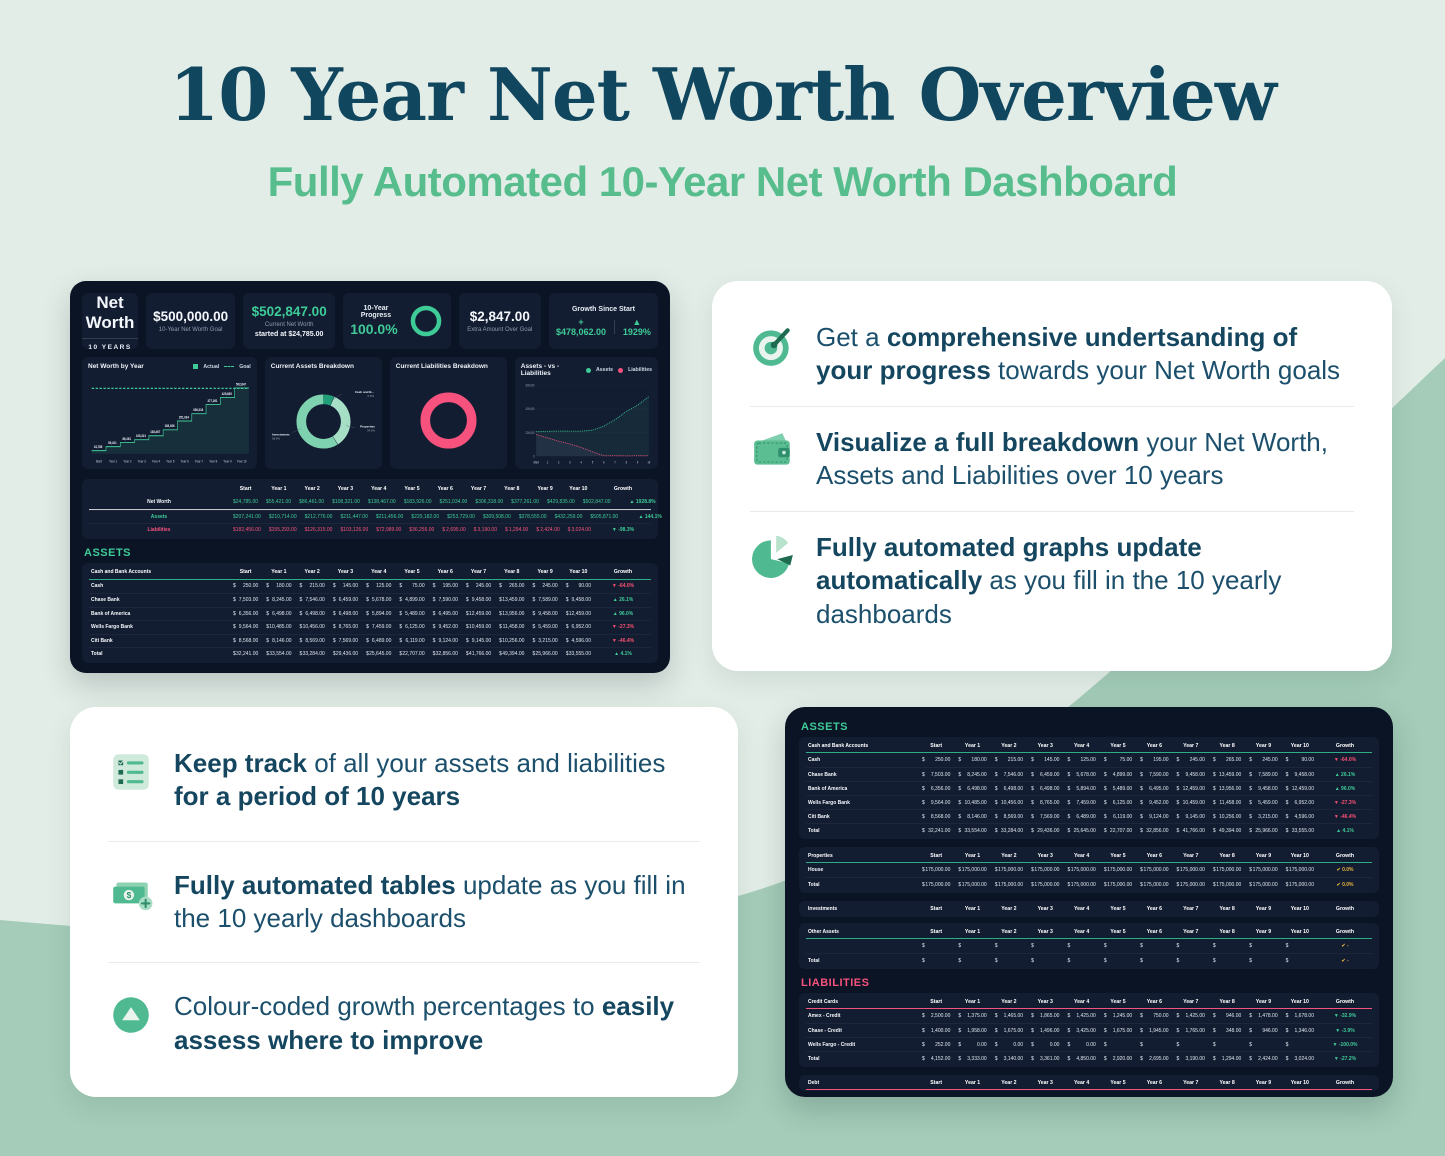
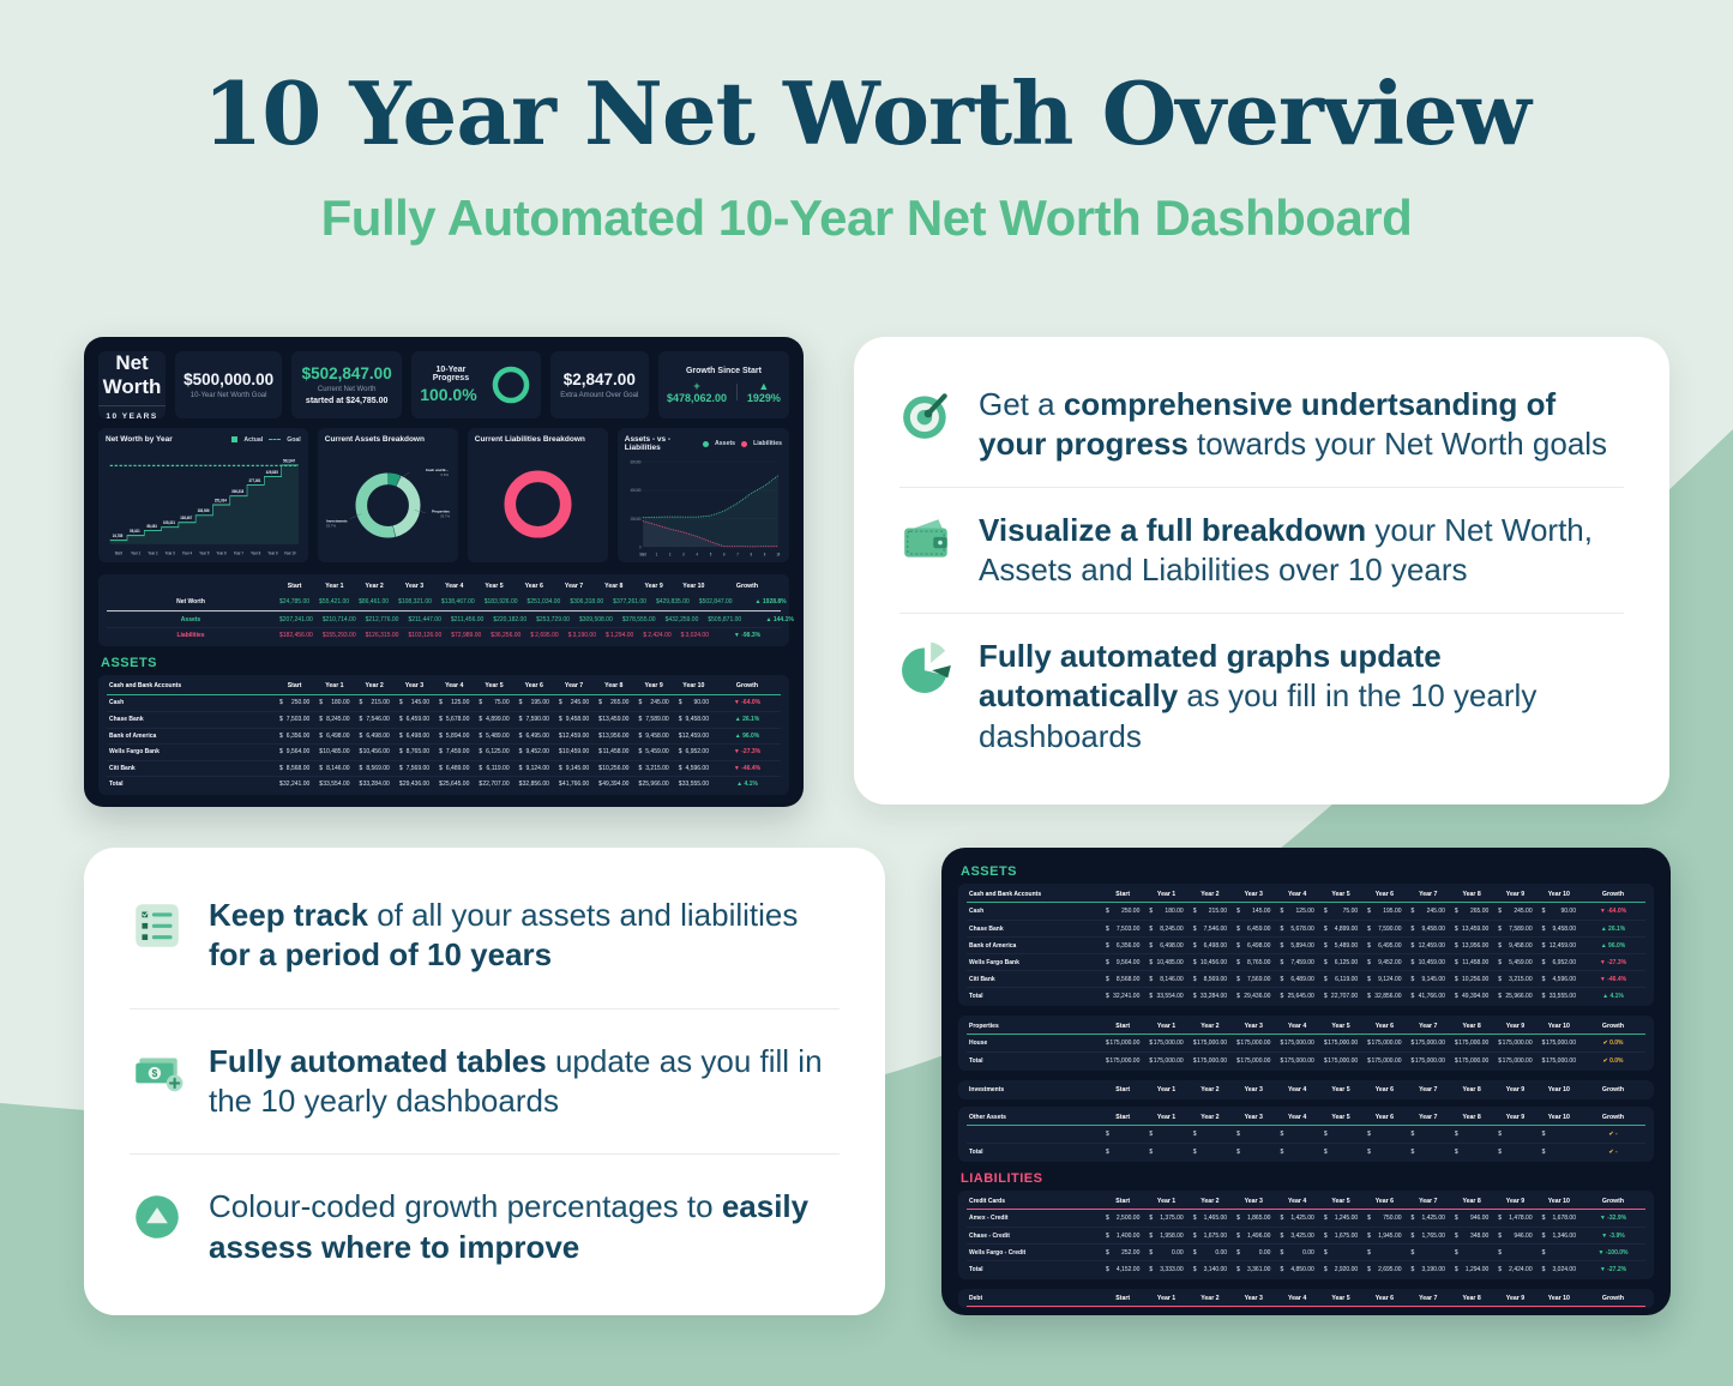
Current Assets Breakdown/Investments: 58.8% -> 53.7%
Current Assets Breakdown/Properties: 34.6% -> 39.7%
